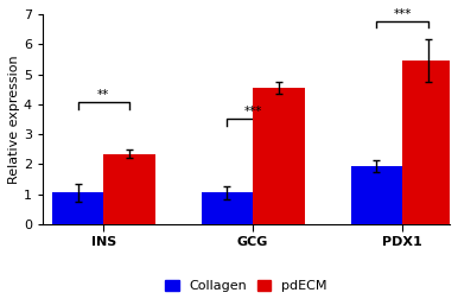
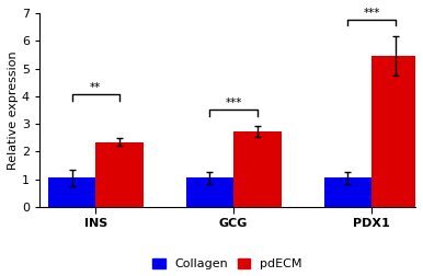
pdECM/GCG: 4.55 -> 2.72
Collagen/PDX1: 1.95 -> 1.05
